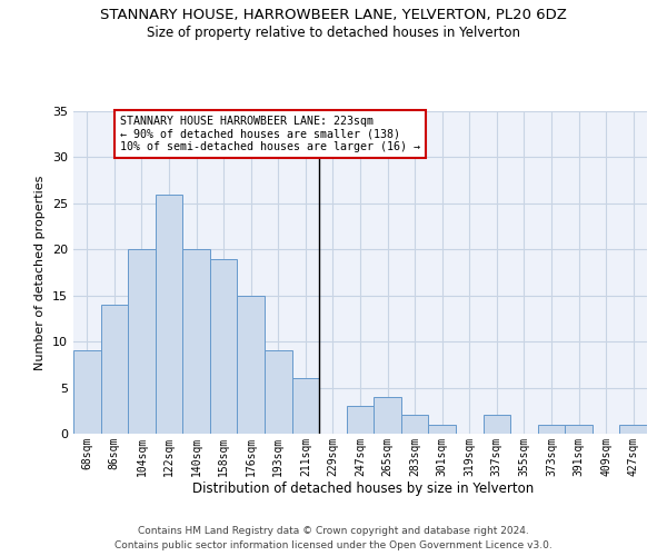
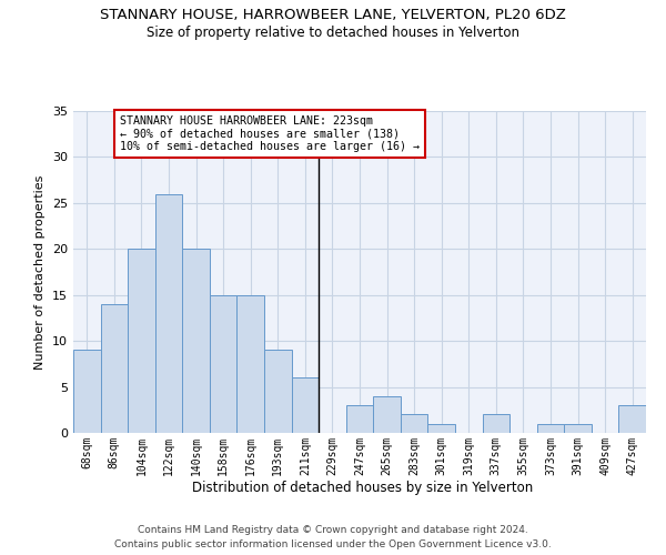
158sqm: 19 -> 15
427sqm: 1 -> 3
